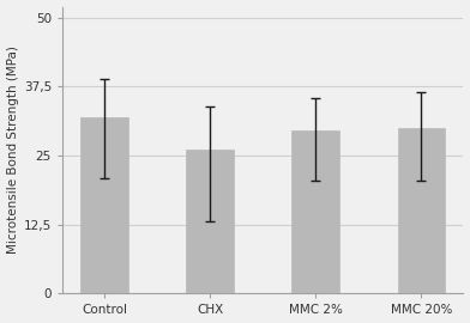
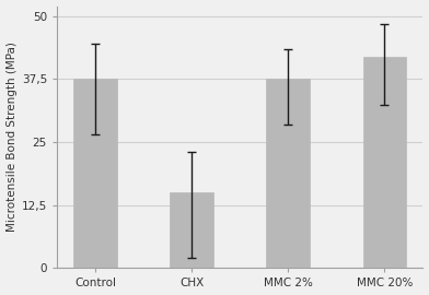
Control: 32,0 -> 37,5
CHX: 26,0 -> 15,0
MMC 2%: 29,5 -> 37,5
MMC 20%: 30,0 -> 42,0
